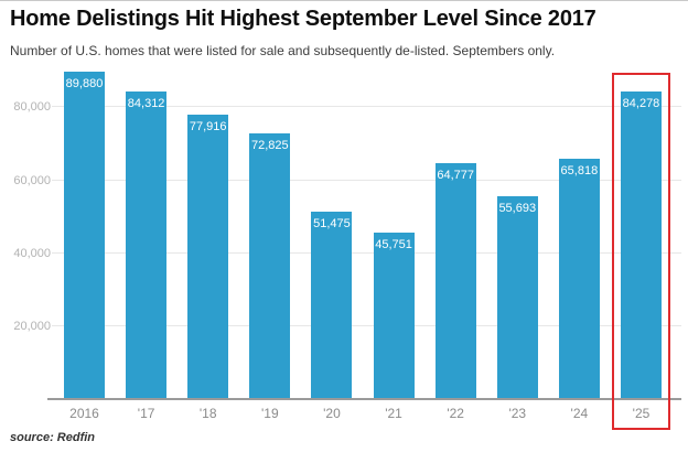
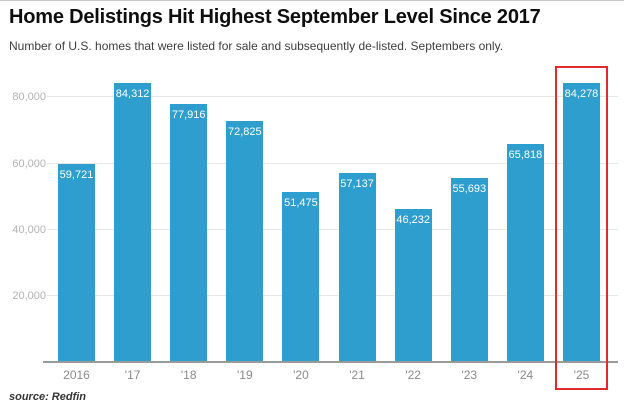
2016: 89,880 -> 59,721
'21: 45,751 -> 57,137
'22: 64,777 -> 46,232
